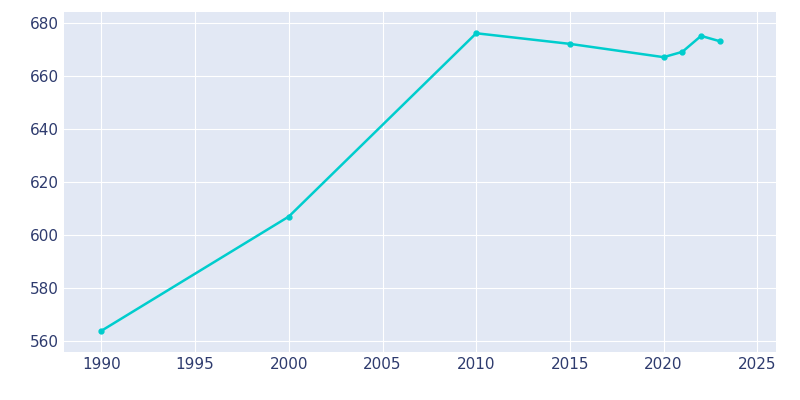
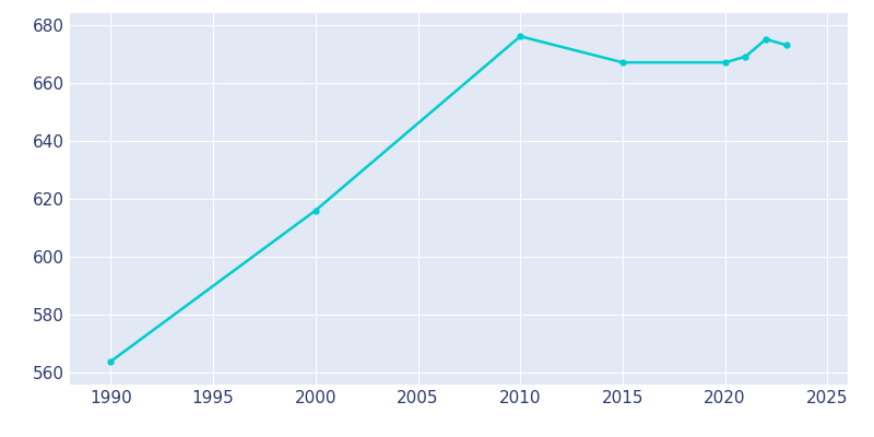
2000: 607 -> 616
2015: 672 -> 667
